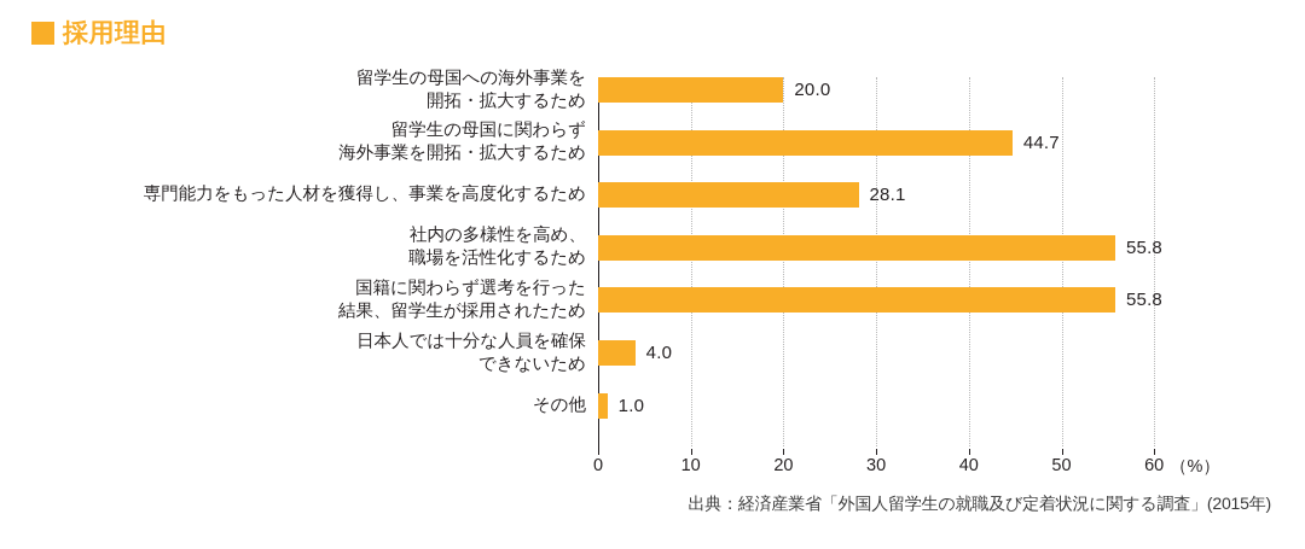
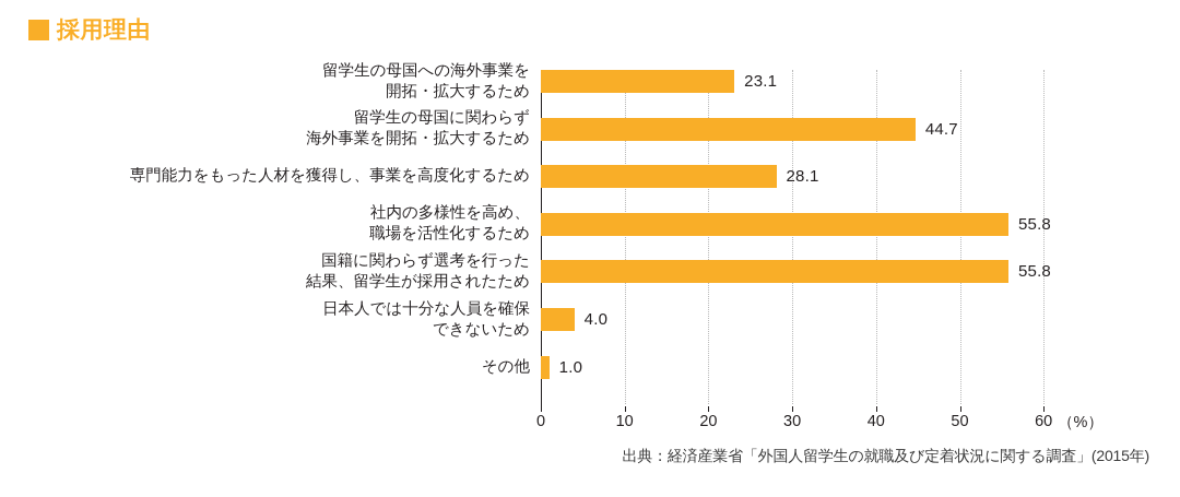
留学生の母国への海外事業を 開拓・拡大するため: 20.0 -> 23.1
